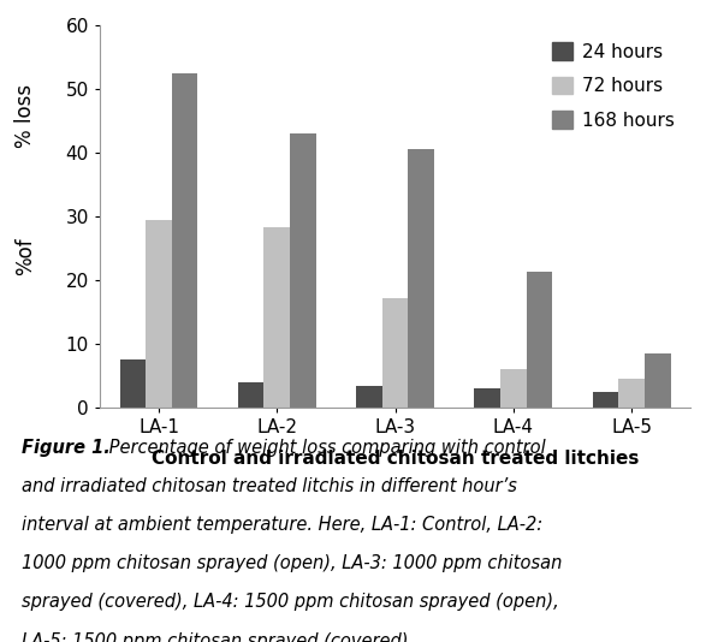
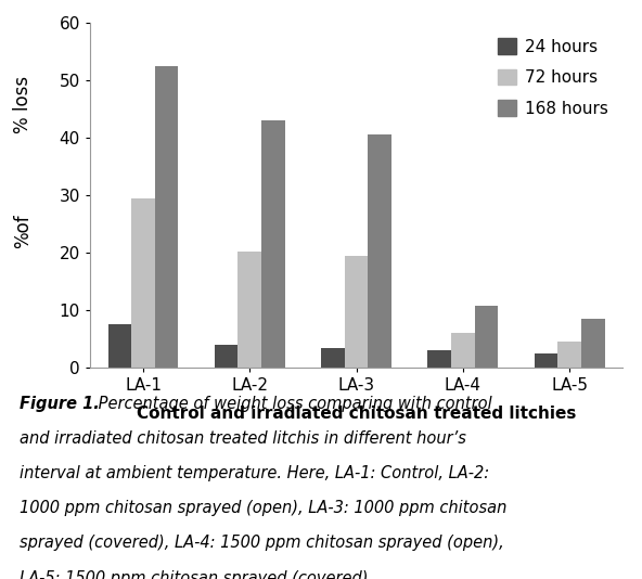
72 hours/LA-2: 28.4 -> 20.3
72 hours/LA-3: 17.2 -> 19.5
168 hours/LA-4: 21.4 -> 10.7
